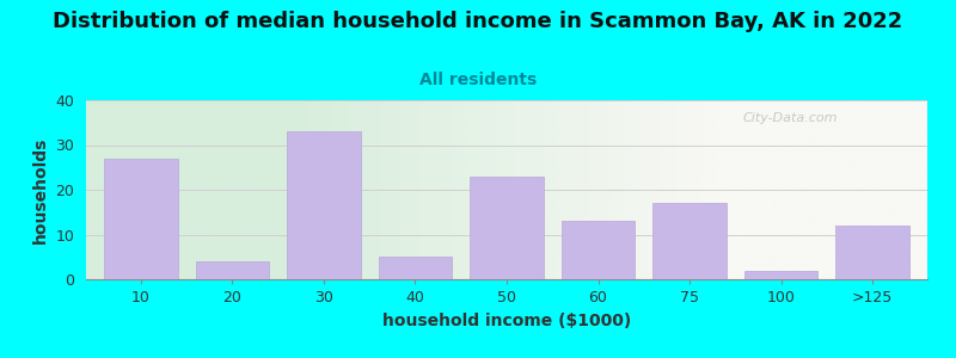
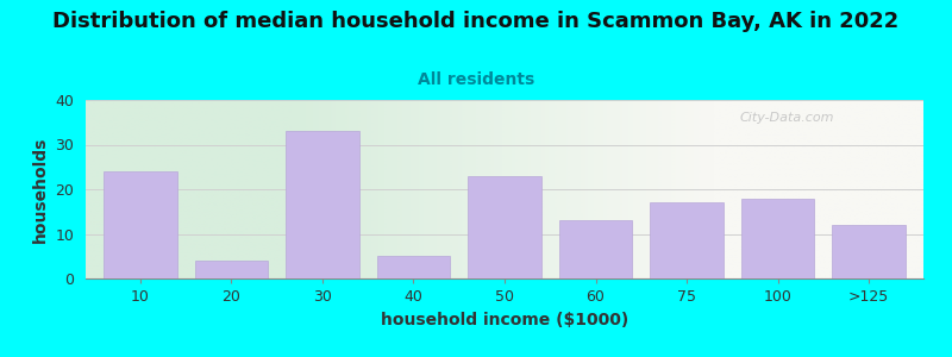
10: 27 -> 24
100: 2 -> 18
